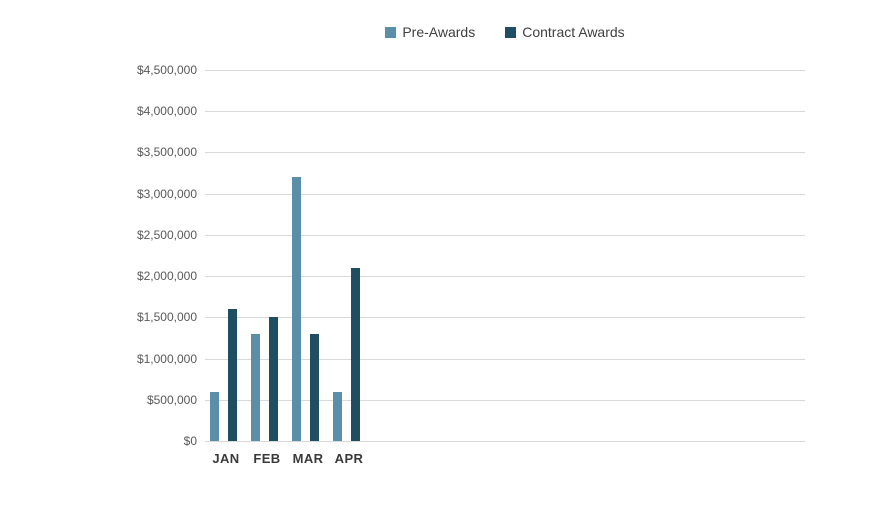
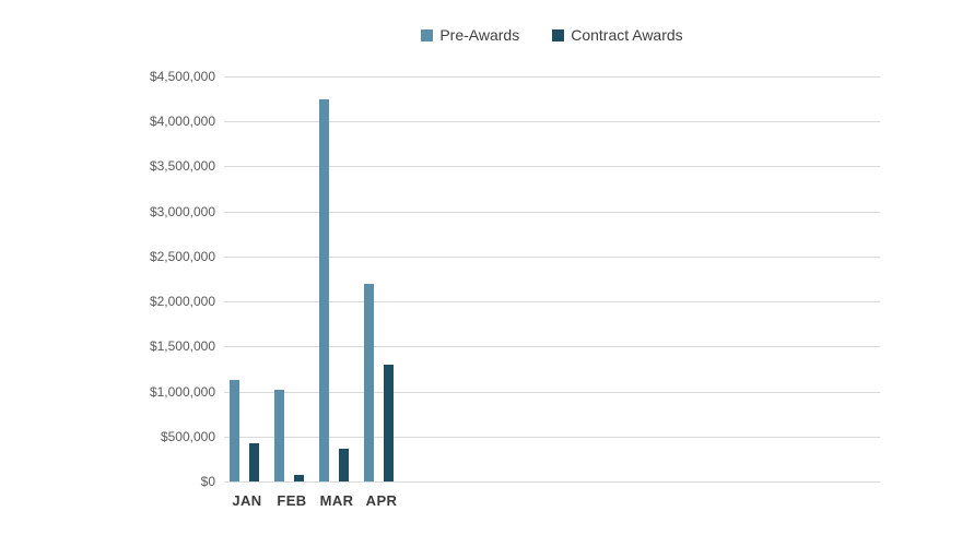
Pre-Awards/JAN: $600000 -> $1100000
Contract Awards/JAN: $1600000 -> $400000
Pre-Awards/FEB: $1300000 -> $1000000
Contract Awards/FEB: $1500000 -> $100000
Pre-Awards/MAR: $3200000 -> $4200000
Contract Awards/MAR: $1300000 -> $400000
Pre-Awards/APR: $600000 -> $2200000
Contract Awards/APR: $2100000 -> $1300000
